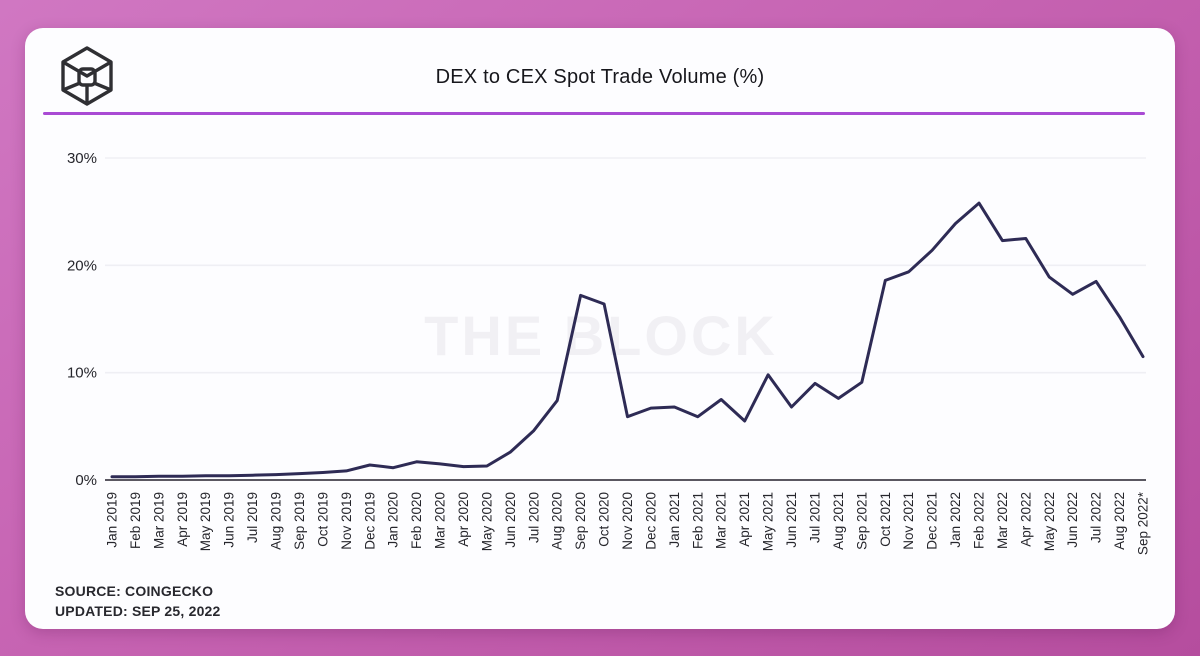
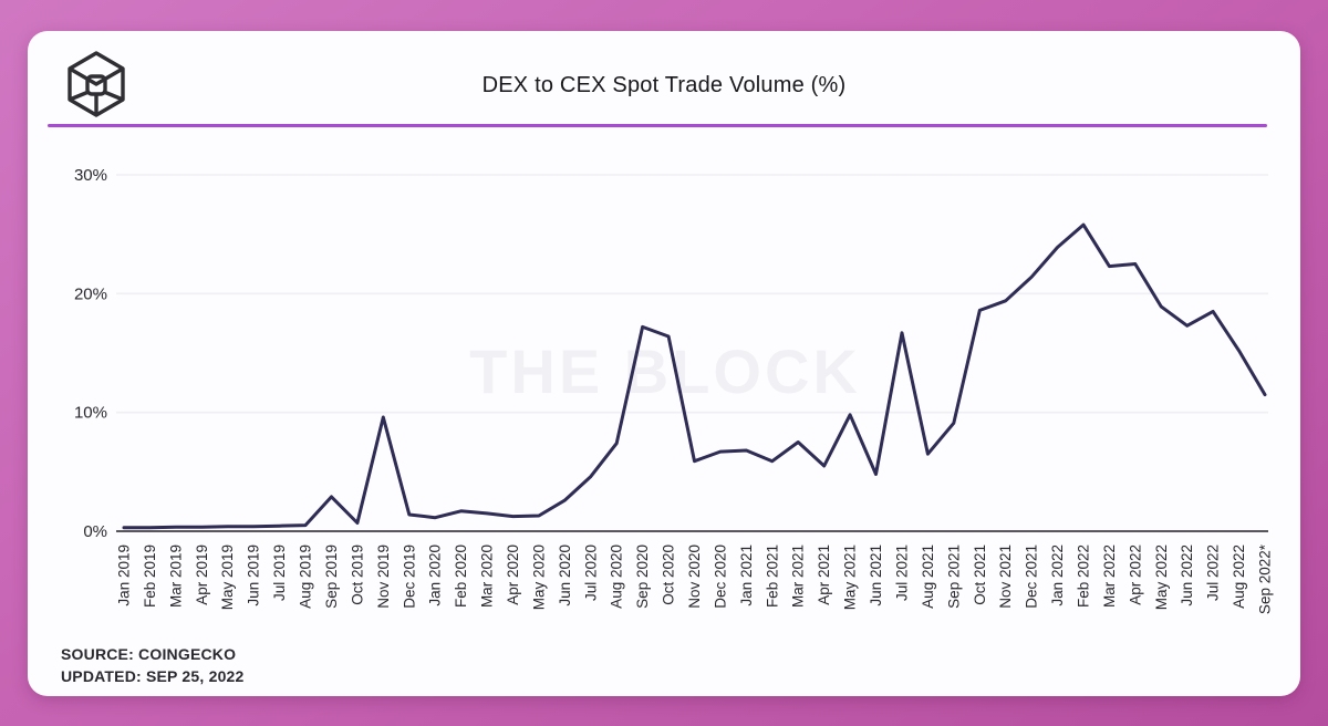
Sep 2019: 0.6% -> 2.9%
Nov 2019: 0.8% -> 9.6%
Jun 2021: 6.8% -> 4.8%
Jul 2021: 9.0% -> 16.7%
Aug 2021: 7.6% -> 6.5%
